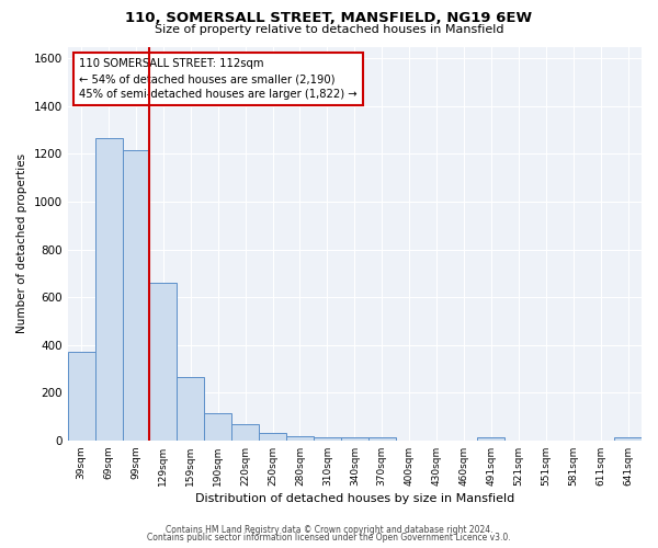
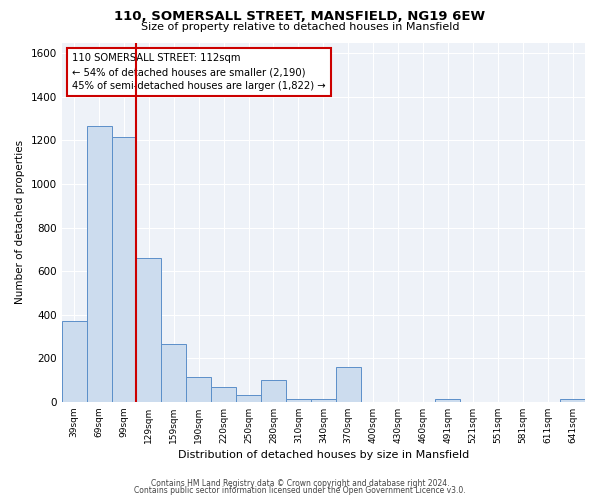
280sqm: 18 -> 100
370sqm: 12 -> 160
